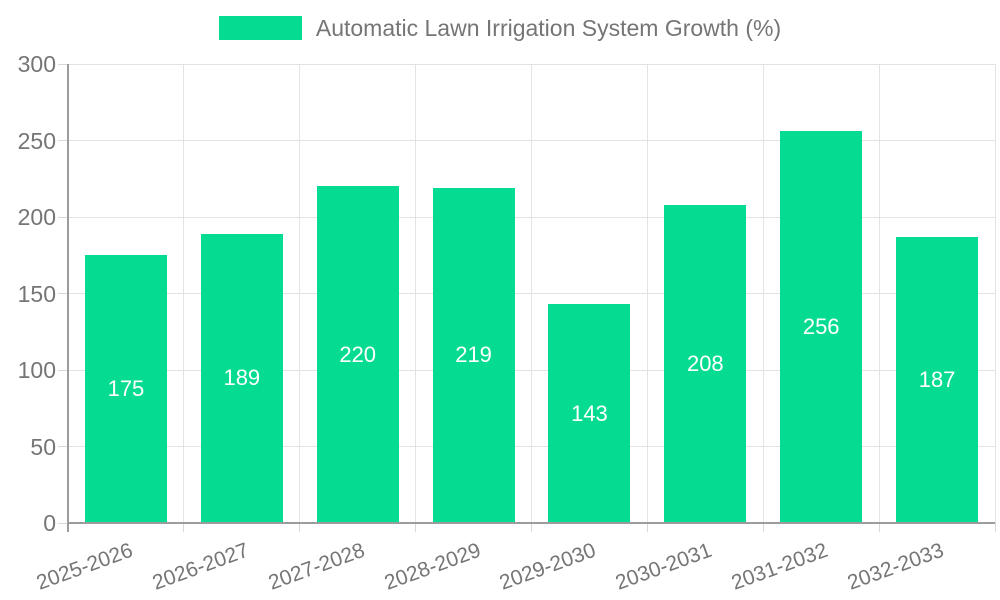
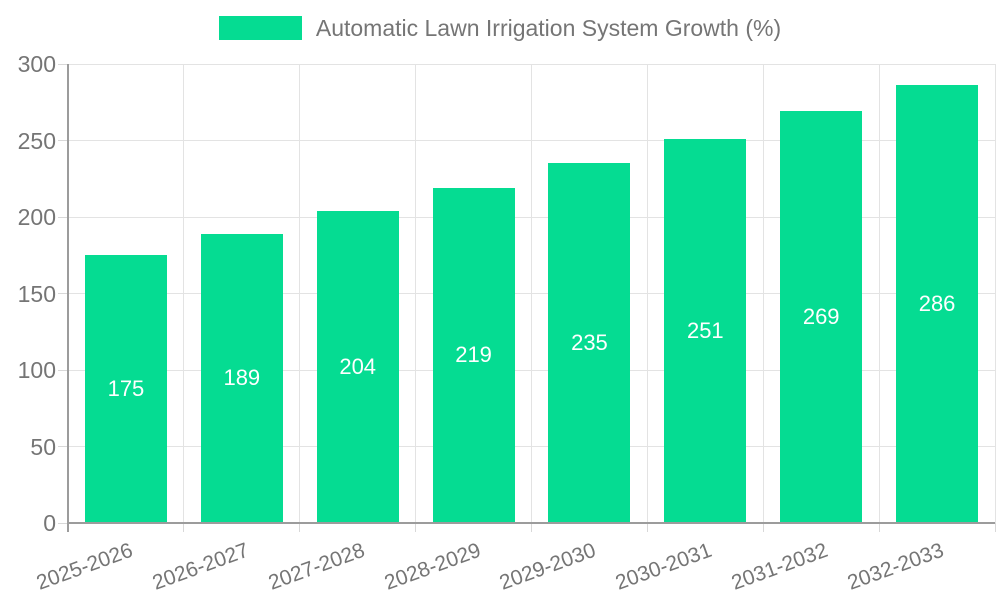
2027-2028: 220 -> 204
2029-2030: 143 -> 235
2030-2031: 208 -> 251
2031-2032: 256 -> 269
2032-2033: 187 -> 286
